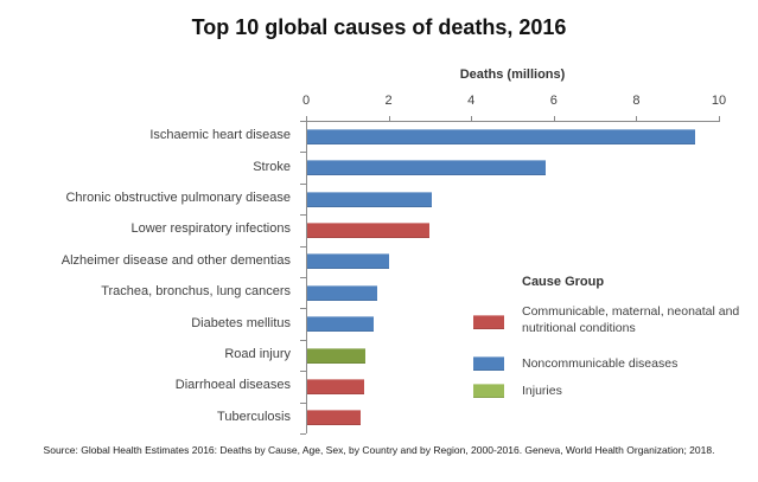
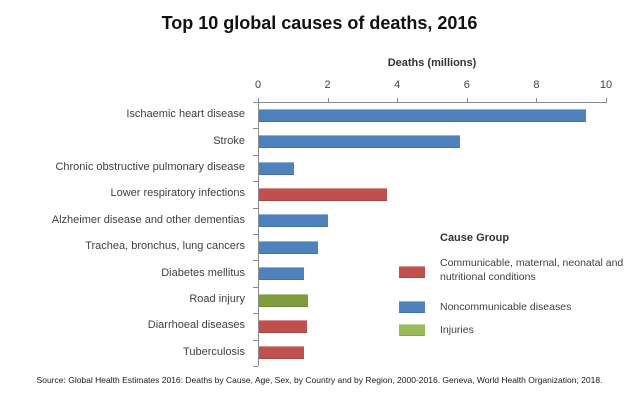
Chronic obstructive pulmonary disease: 3.0 -> 1.0
Lower respiratory infections: 3.0 -> 3.7
Diabetes mellitus: 1.6 -> 1.3
